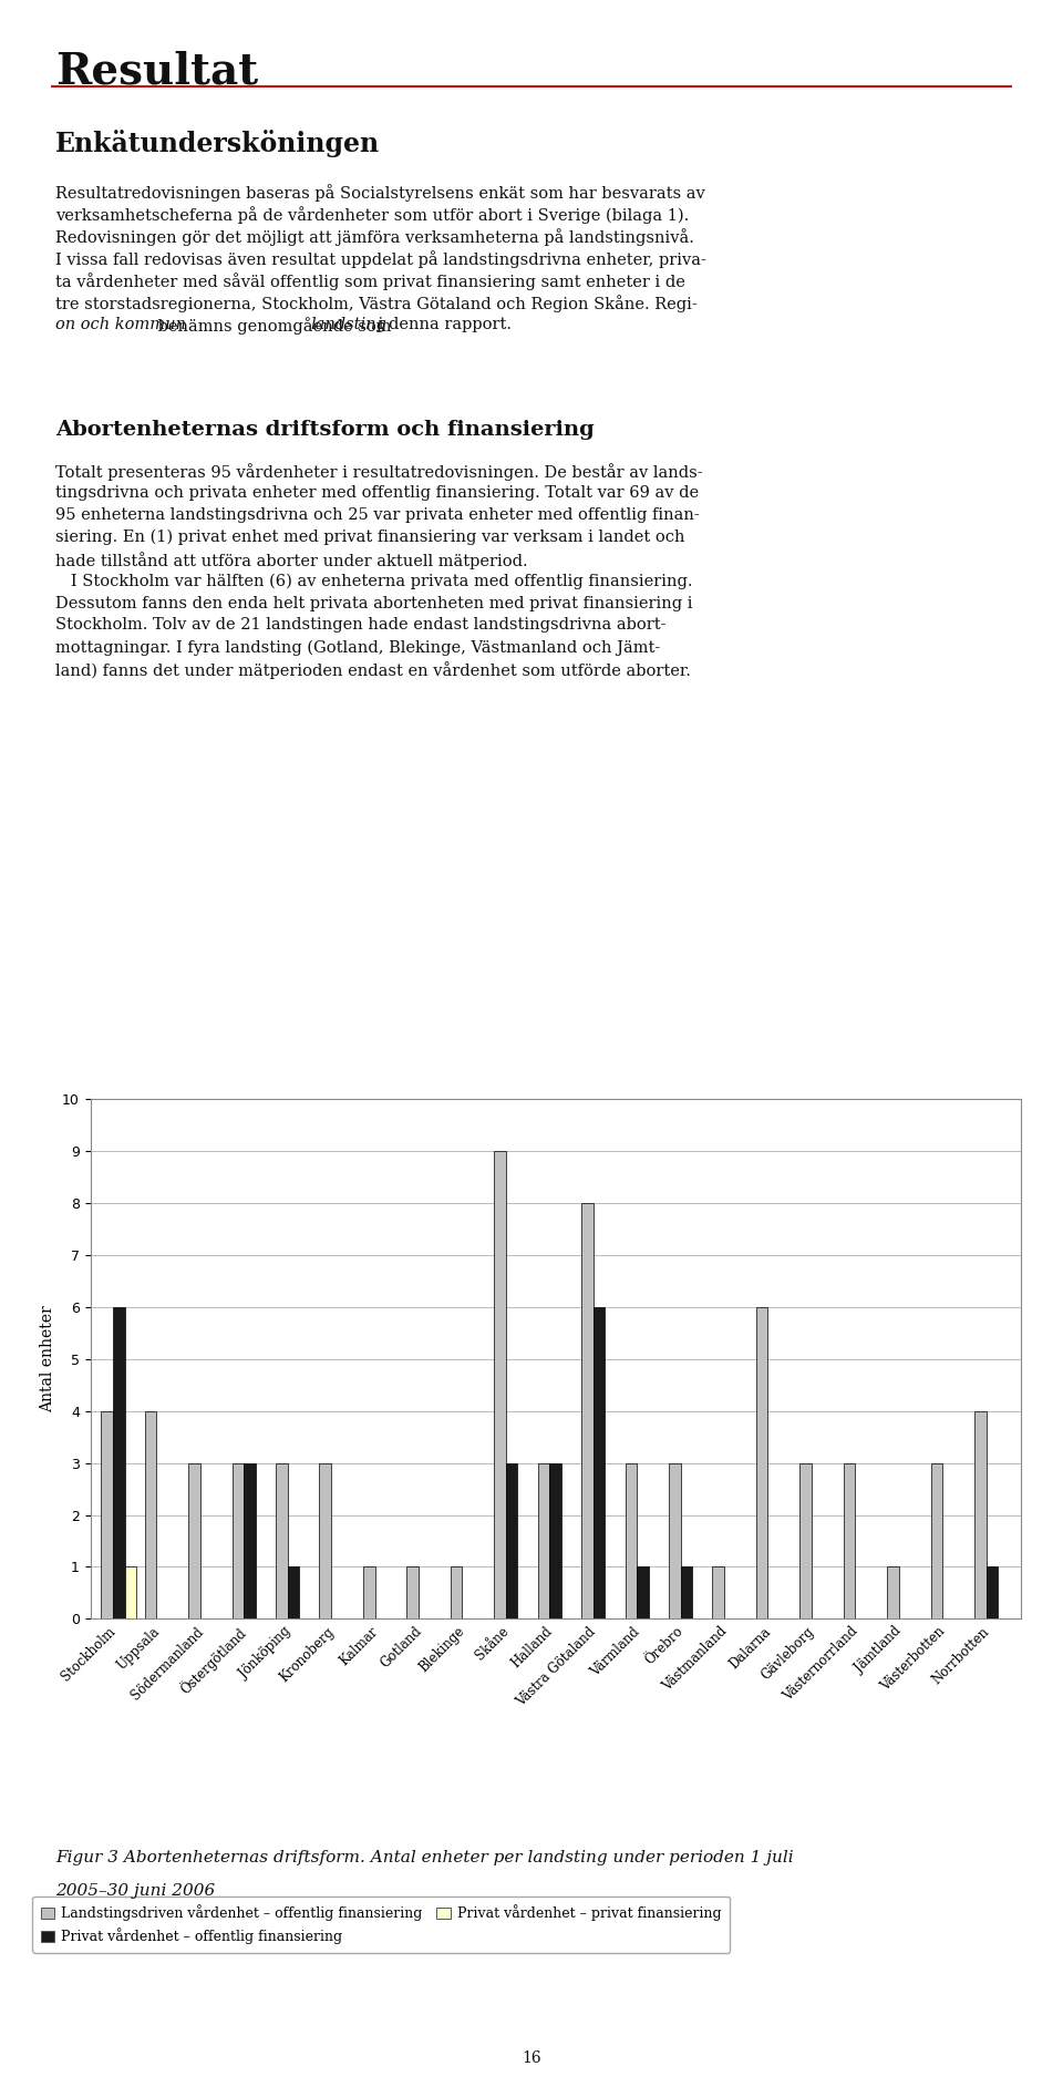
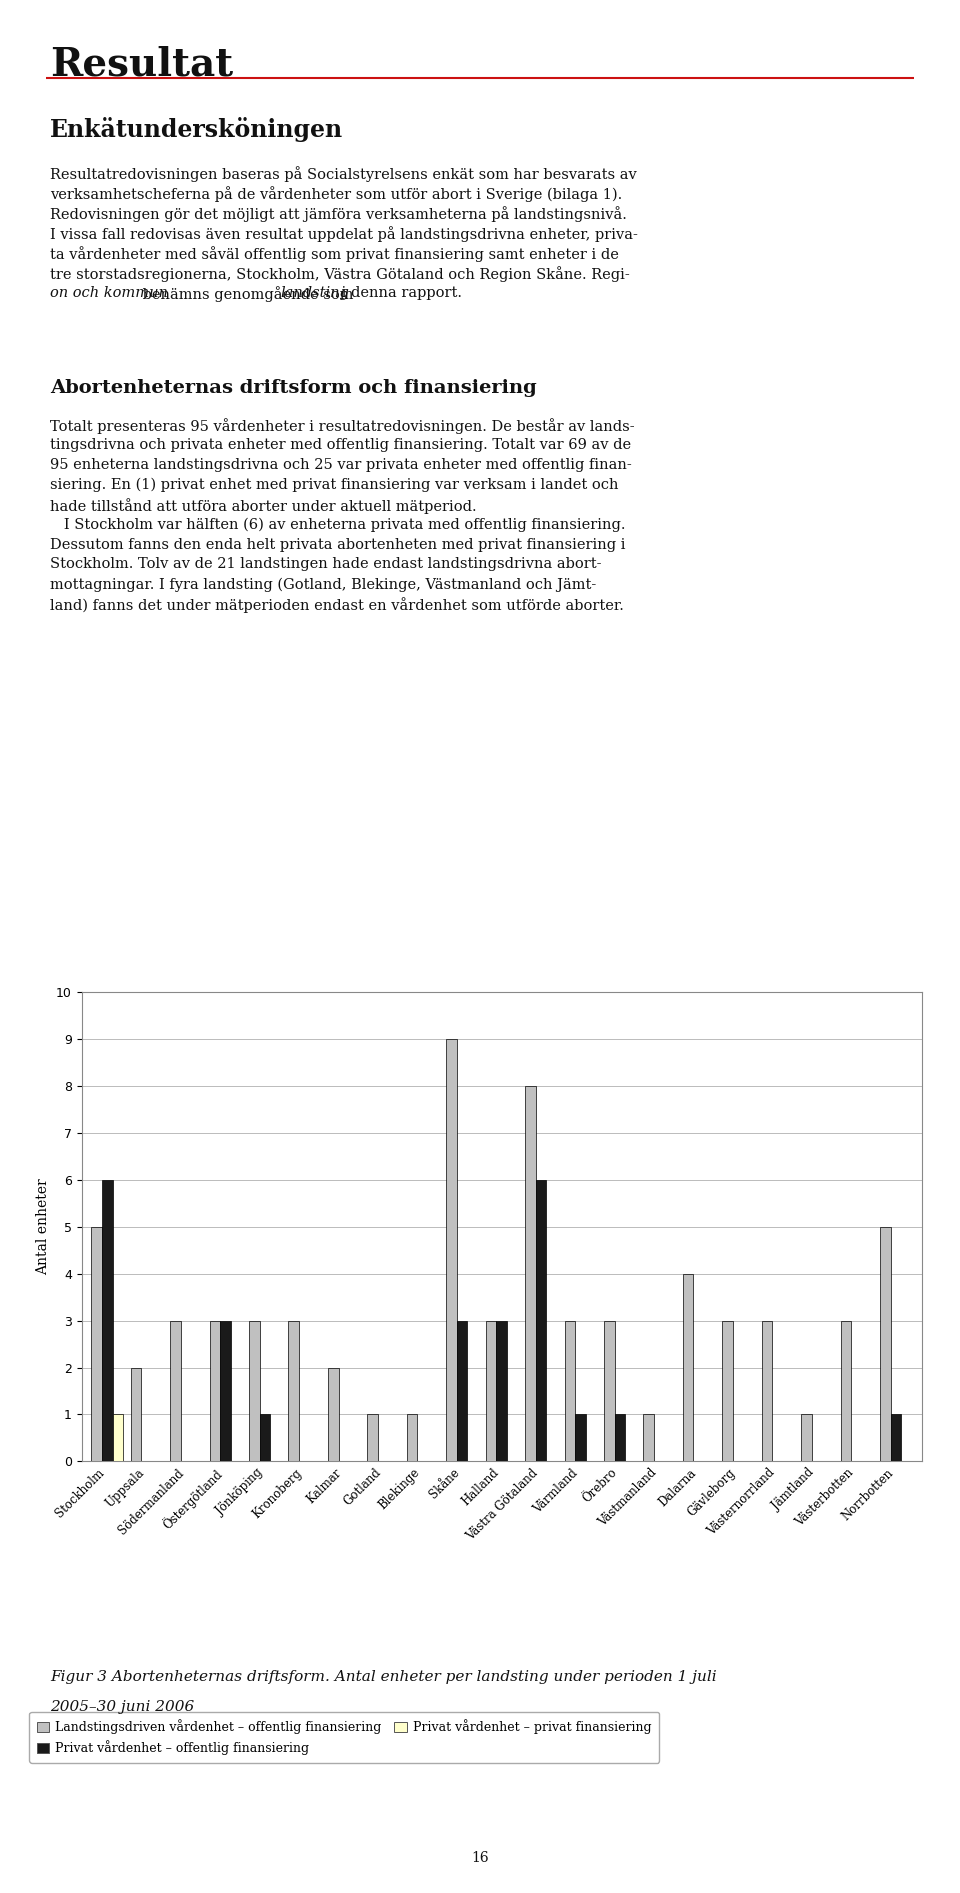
Landstingsdriven vårdenhet – offentlig finansiering/Stockholm: 4 -> 5
Landstingsdriven vårdenhet – offentlig finansiering/Uppsala: 4 -> 2
Landstingsdriven vårdenhet – offentlig finansiering/Kalmar: 1 -> 2
Landstingsdriven vårdenhet – offentlig finansiering/Dalarna: 6 -> 4
Landstingsdriven vårdenhet – offentlig finansiering/Norrbotten: 4 -> 5
